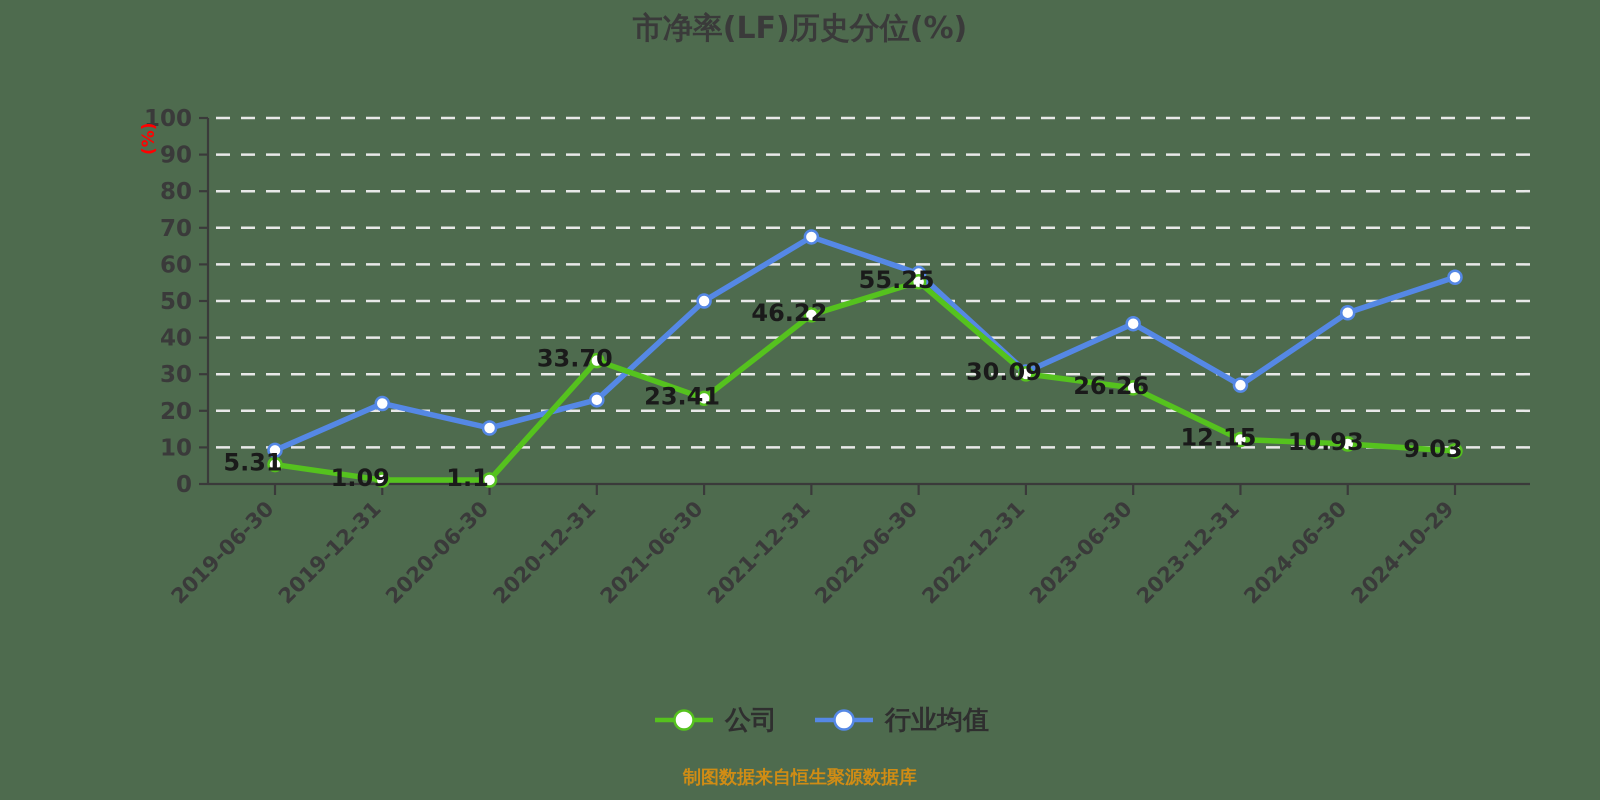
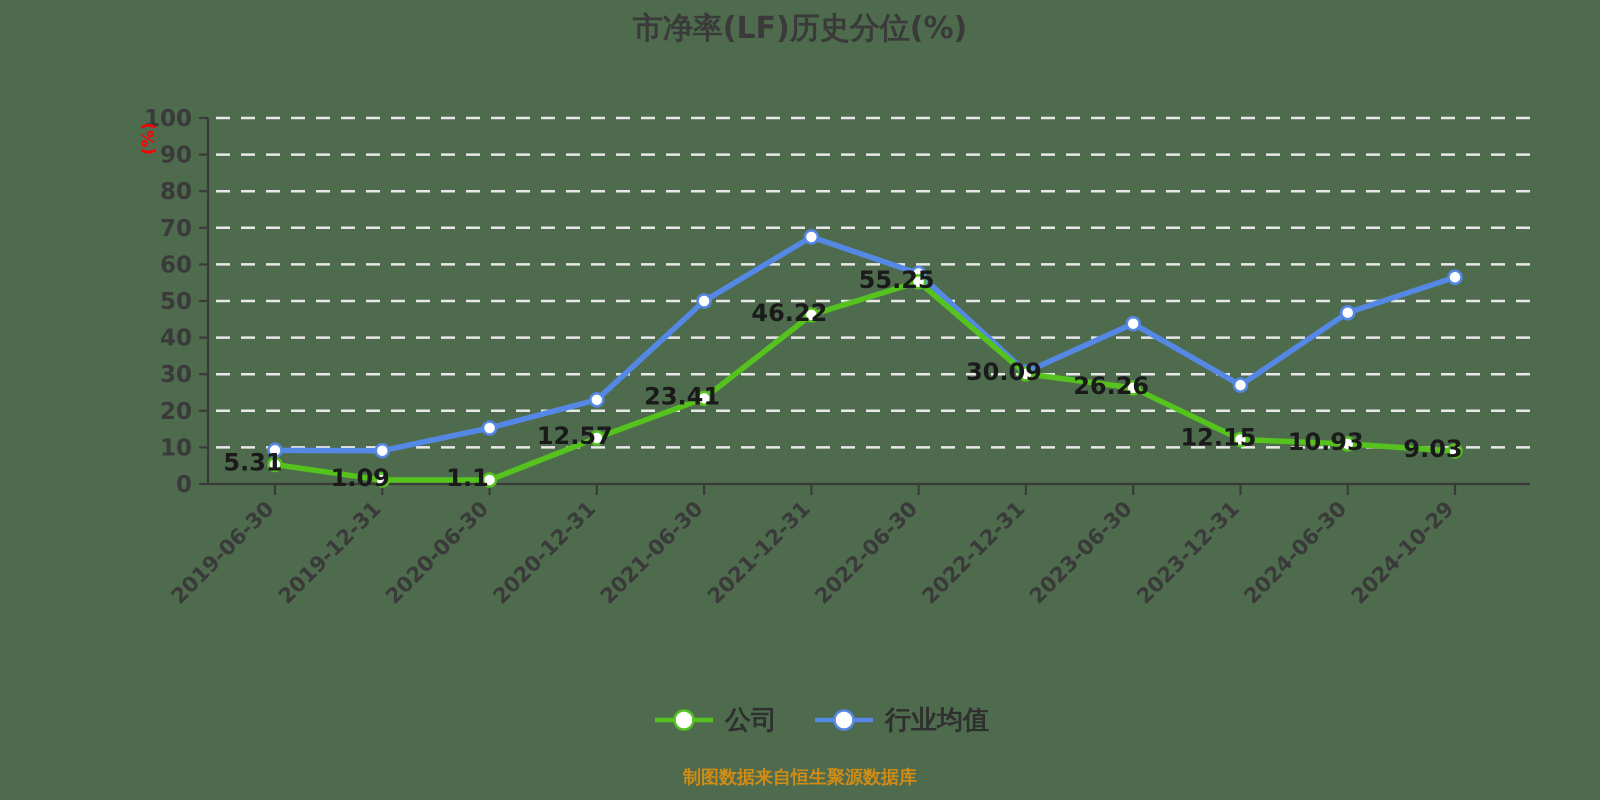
行业均值/2019-12-31: 22 -> 9
公司/2020-12-31: 33.70 -> 12.57
